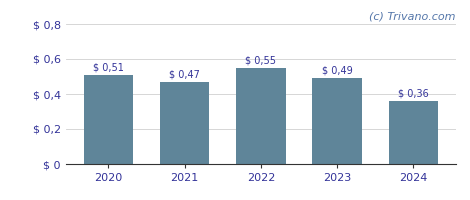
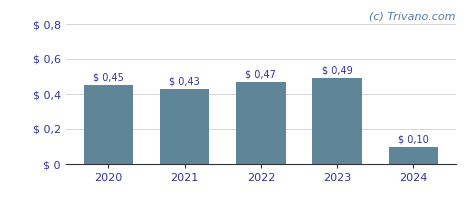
2020: 0,51 -> 0,45
2021: 0,47 -> 0,43
2022: 0,55 -> 0,47
2024: 0,36 -> 0,10
